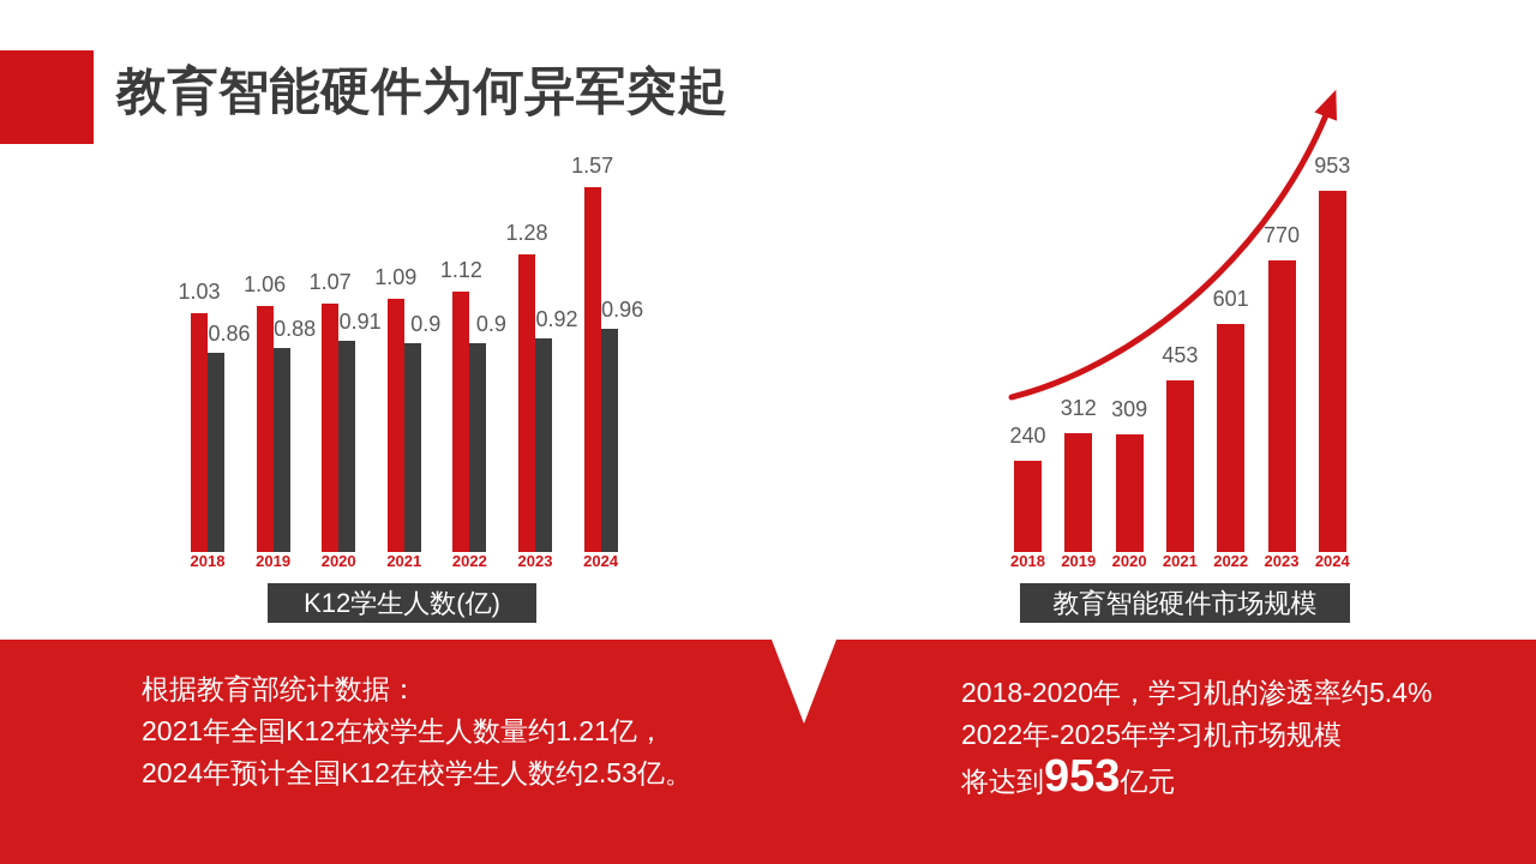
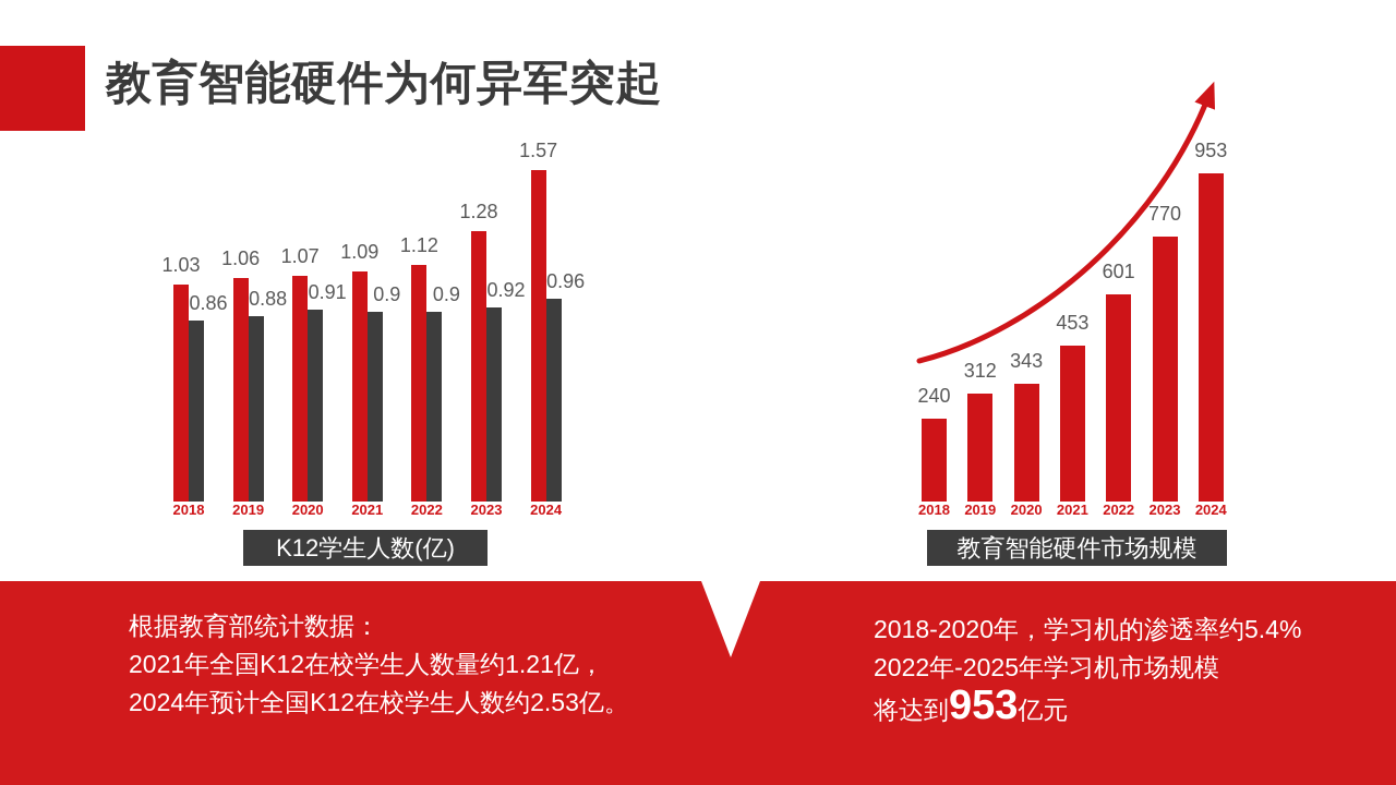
教育智能硬件市场规模/2020: 309 -> 343
